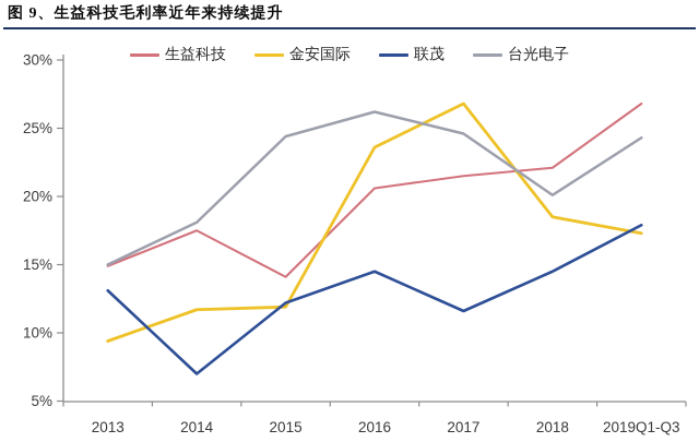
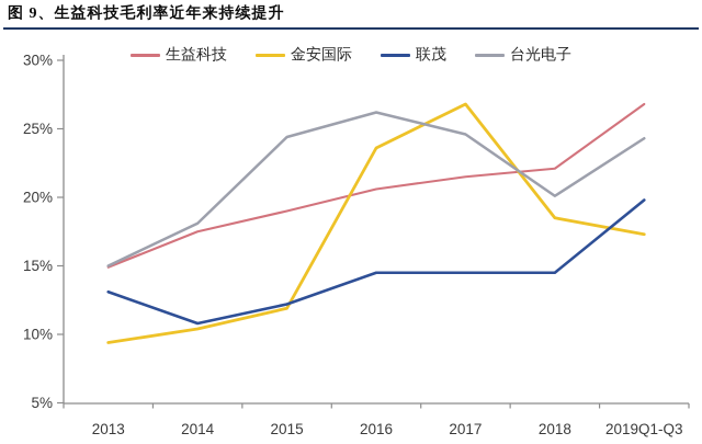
金安国际/2014: 11.7% -> 10.4%
联茂/2014: 7.0% -> 10.8%
生益科技/2015: 14.1% -> 19.0%
联茂/2017: 11.6% -> 14.5%
联茂/2019Q1-Q3: 17.9% -> 19.8%
